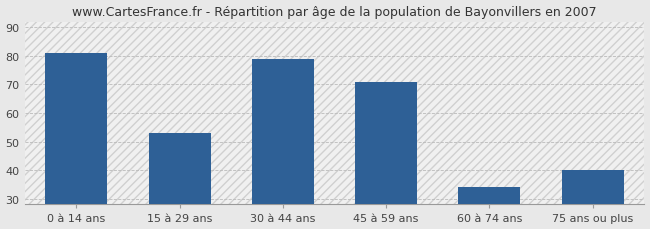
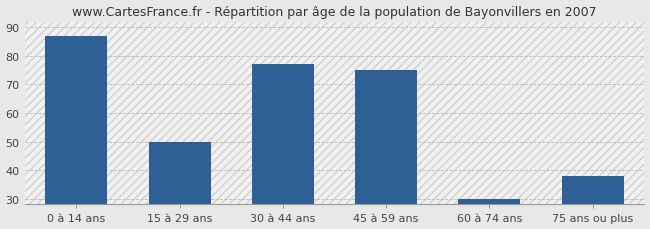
0 à 14 ans: 81 -> 87
15 à 29 ans: 53 -> 50
30 à 44 ans: 79 -> 77
45 à 59 ans: 71 -> 75
60 à 74 ans: 34 -> 30
75 ans ou plus: 40 -> 38
